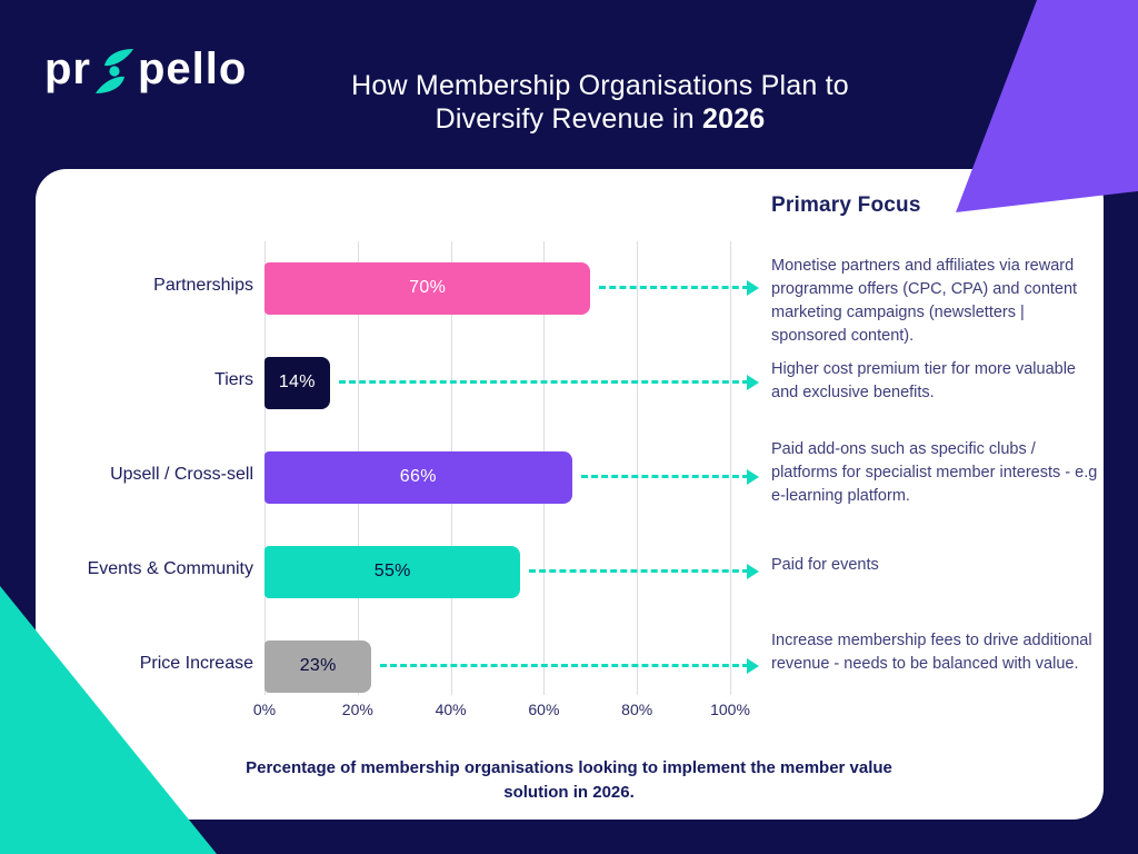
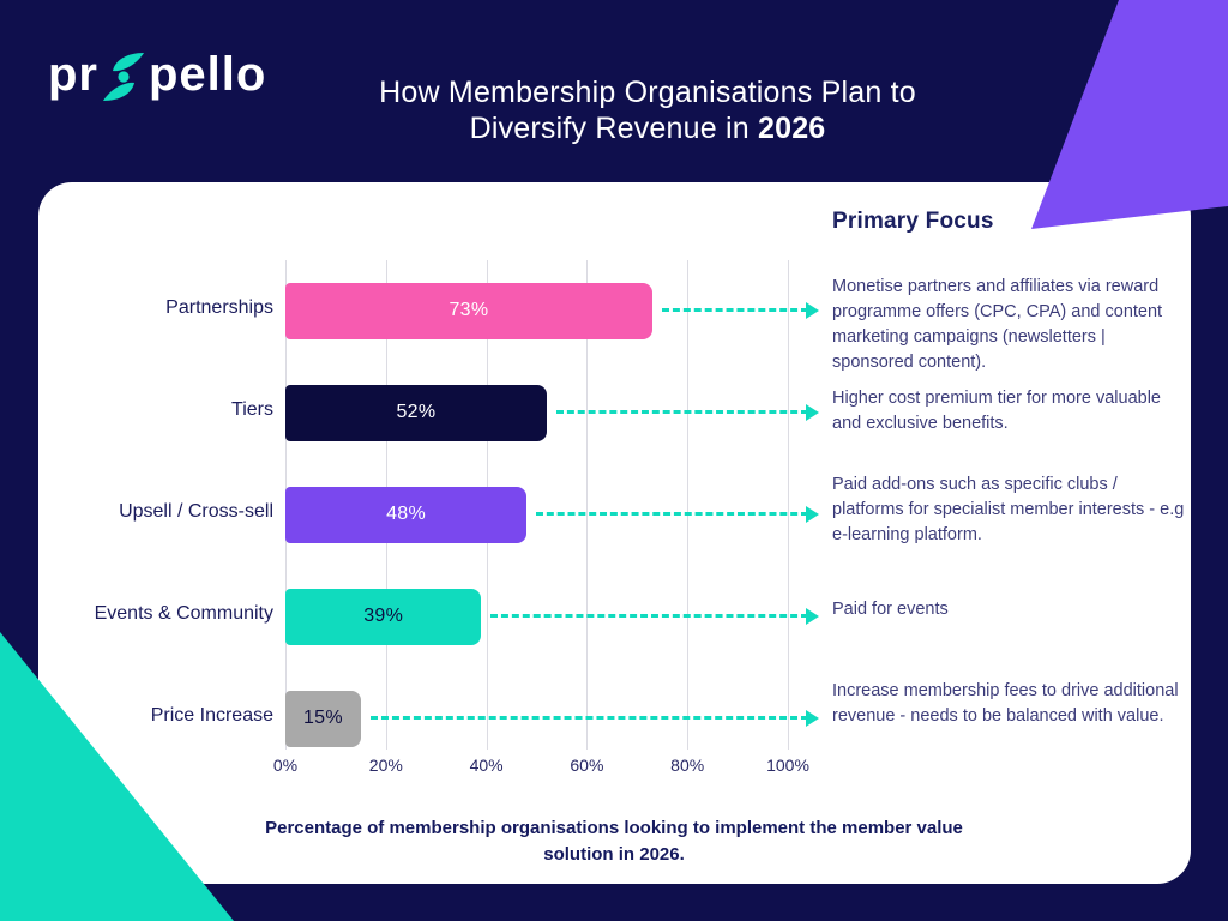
Partnerships: 70% -> 73%
Tiers: 14% -> 52%
Upsell / Cross-sell: 66% -> 48%
Events & Community: 55% -> 39%
Price Increase: 23% -> 15%
